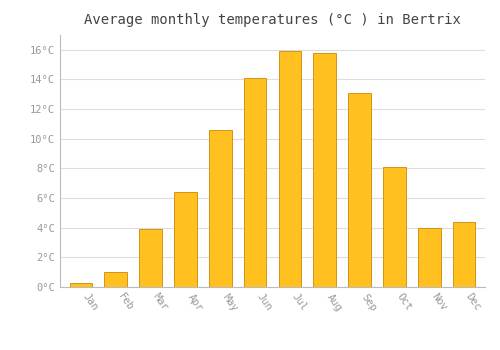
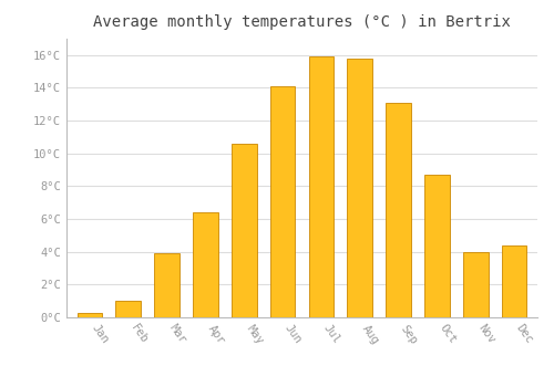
Oct: 8.1°C -> 8.7°C
